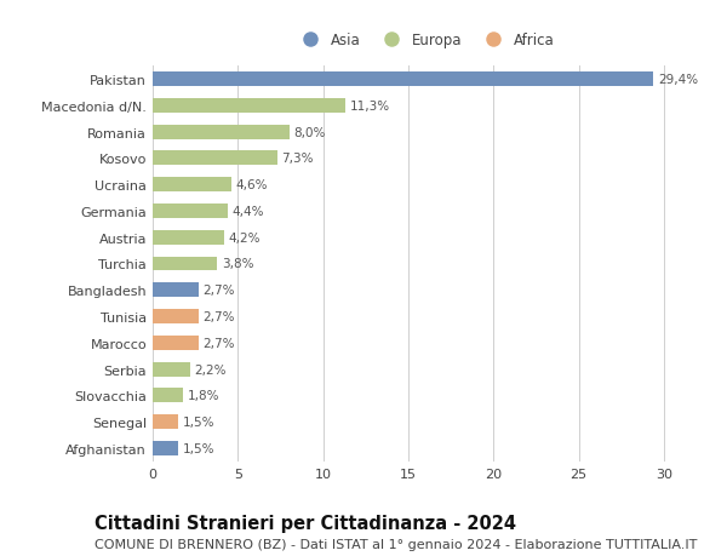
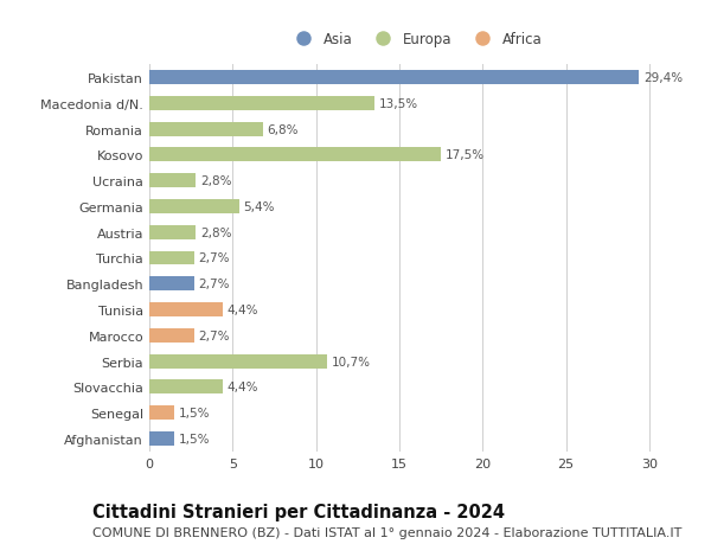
Macedonia d/N.: 11,3% -> 13,5%
Romania: 8,0% -> 6,8%
Kosovo: 7,3% -> 17,5%
Ucraina: 4,6% -> 2,8%
Germania: 4,4% -> 5,4%
Austria: 4,2% -> 2,8%
Turchia: 3,8% -> 2,7%
Tunisia: 2,7% -> 4,4%
Serbia: 2,2% -> 10,7%
Slovacchia: 1,8% -> 4,4%
